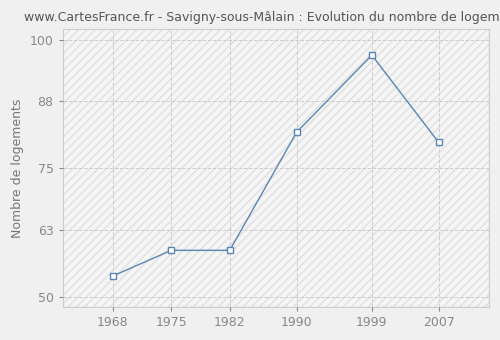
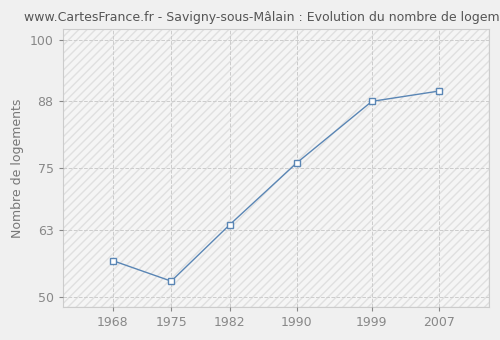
1968: 54 -> 57
1975: 59 -> 53
1982: 59 -> 64
1990: 82 -> 76
1999: 97 -> 88
2007: 80 -> 90
